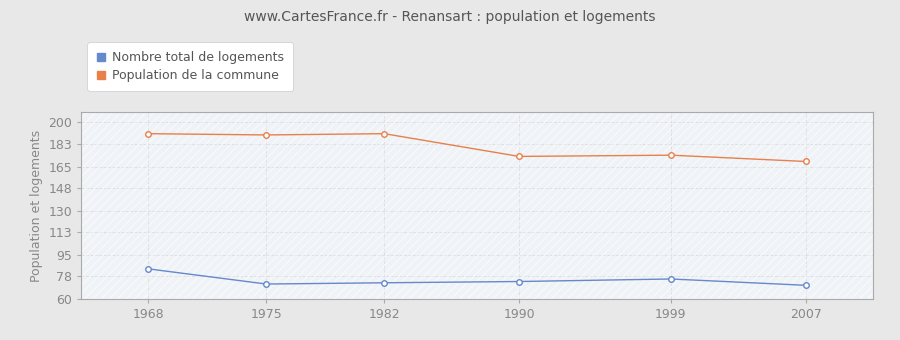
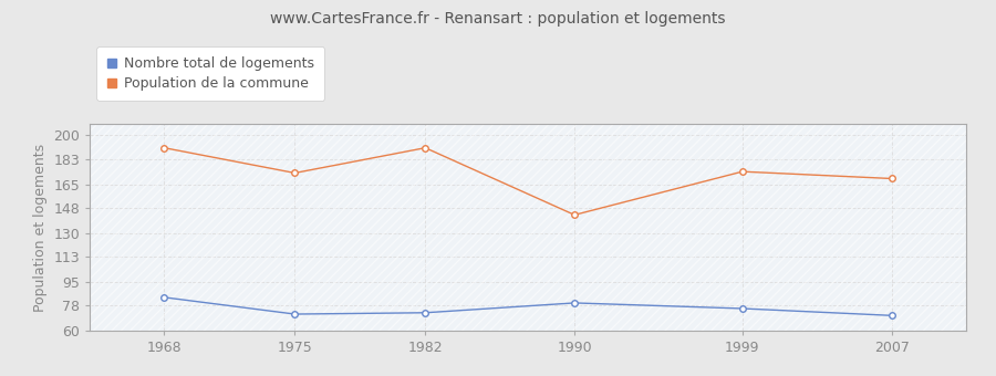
Population de la commune/1975: 190 -> 173
Nombre total de logements/1990: 74 -> 80
Population de la commune/1990: 173 -> 143
